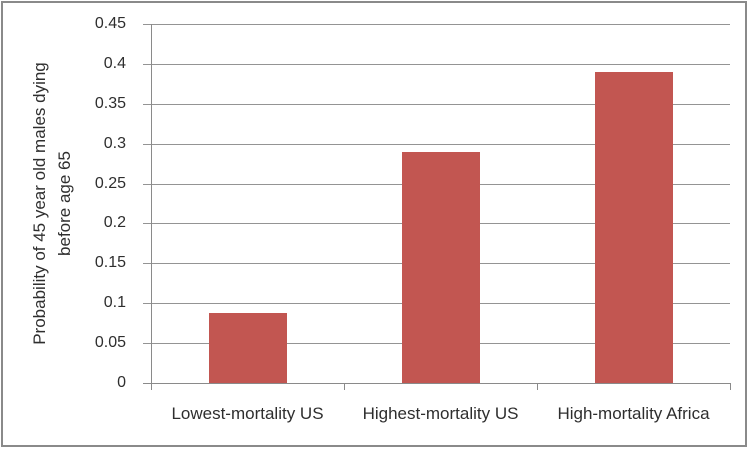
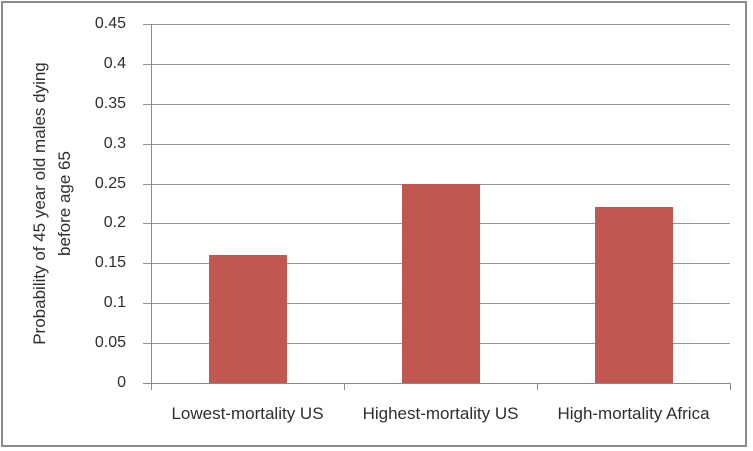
Lowest-mortality US: 0.09 -> 0.16
Highest-mortality US: 0.29 -> 0.25
High-mortality Africa: 0.39 -> 0.22
